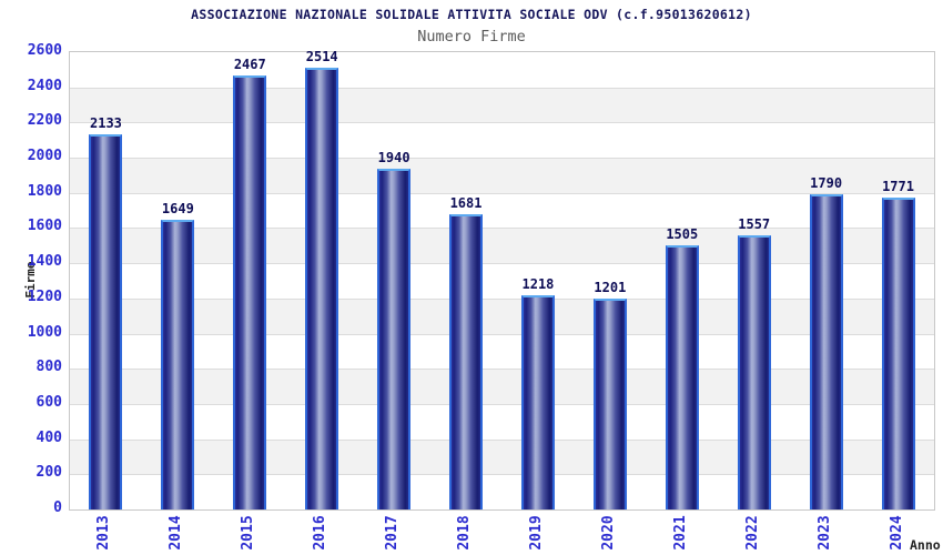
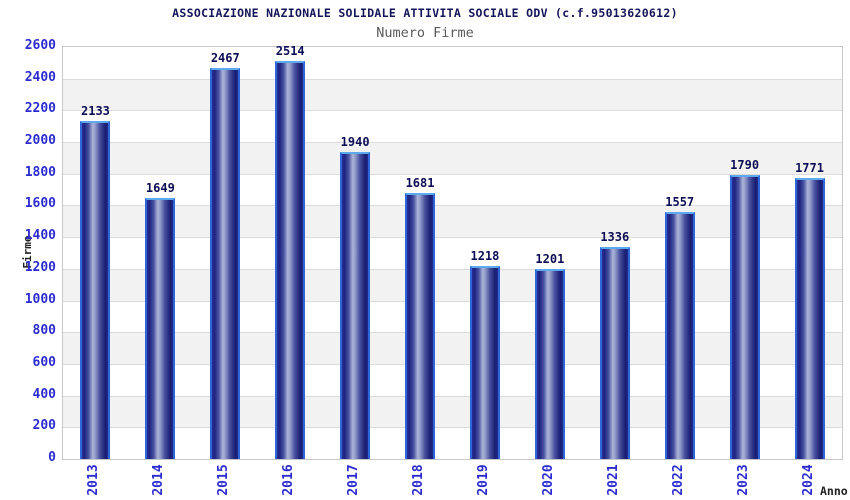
2021: 1505 -> 1336
